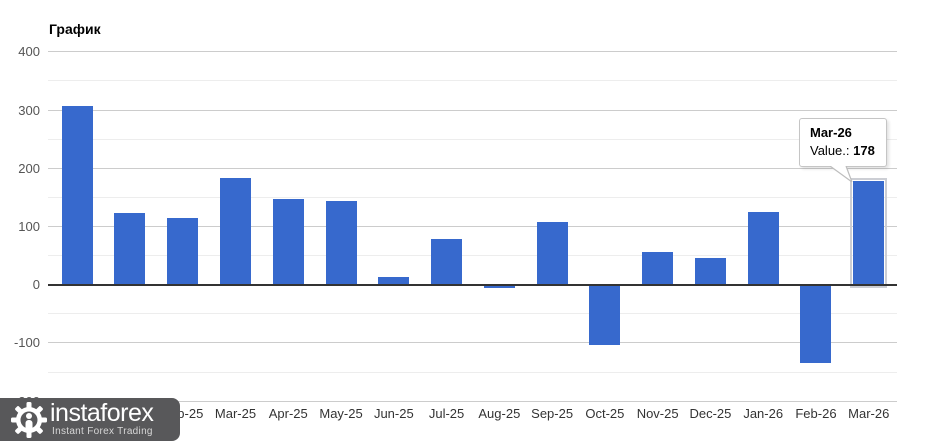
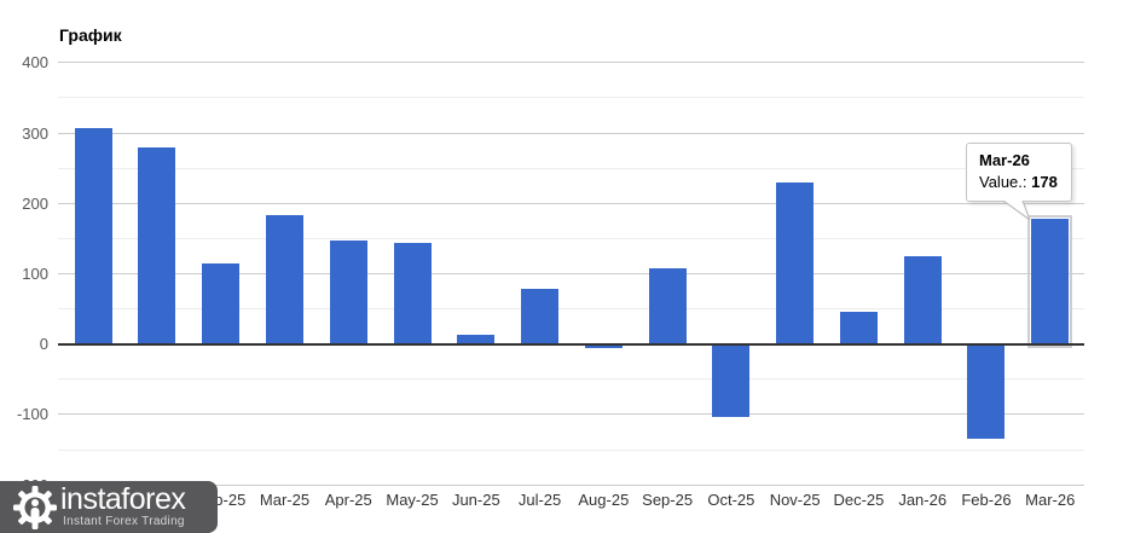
Jan-25: 120 -> 280
Nov-25: 60 -> 230
